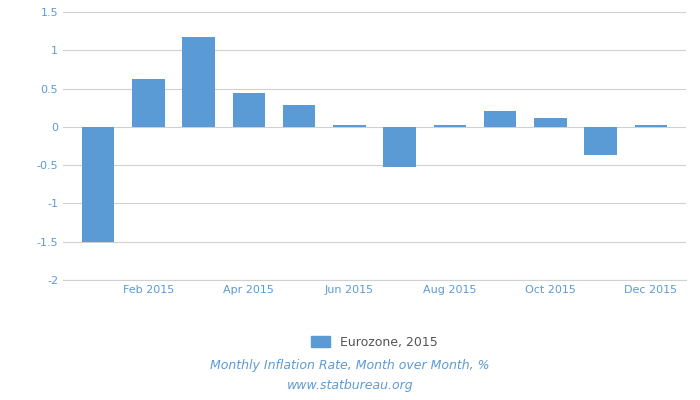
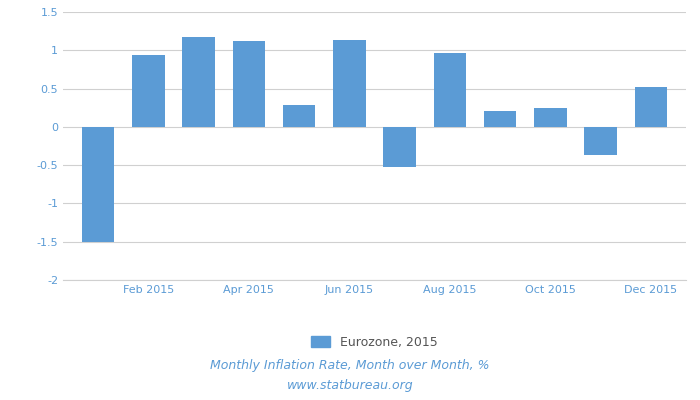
Feb 2015: 0.62 -> 0.94
Apr 2015: 0.44 -> 1.12
Jun 2015: 0.02 -> 1.14
Aug 2015: 0.02 -> 0.96
Oct 2015: 0.12 -> 0.24
Dec 2015: 0.03 -> 0.52
